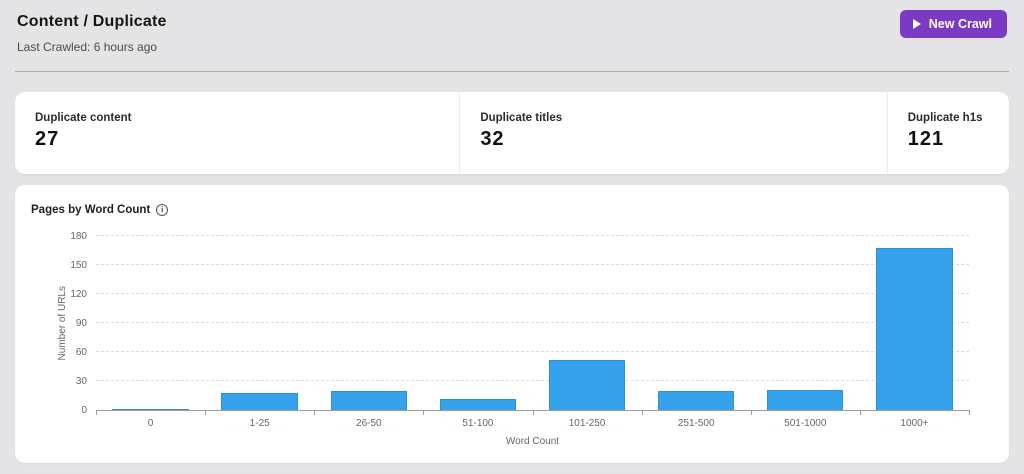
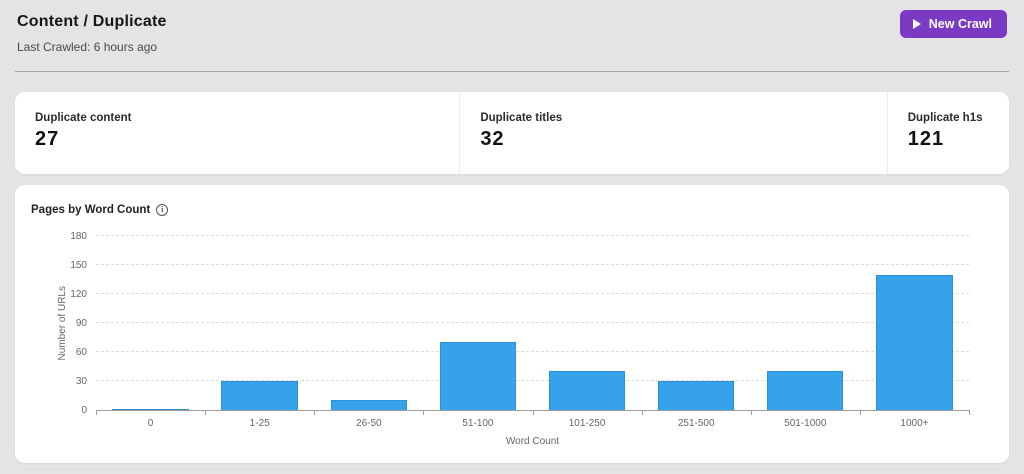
1-25: 20 -> 30
26-50: 20 -> 10
51-100: 10 -> 70
101-250: 50 -> 40
251-500: 20 -> 30
501-1000: 20 -> 40
1000+: 170 -> 140
